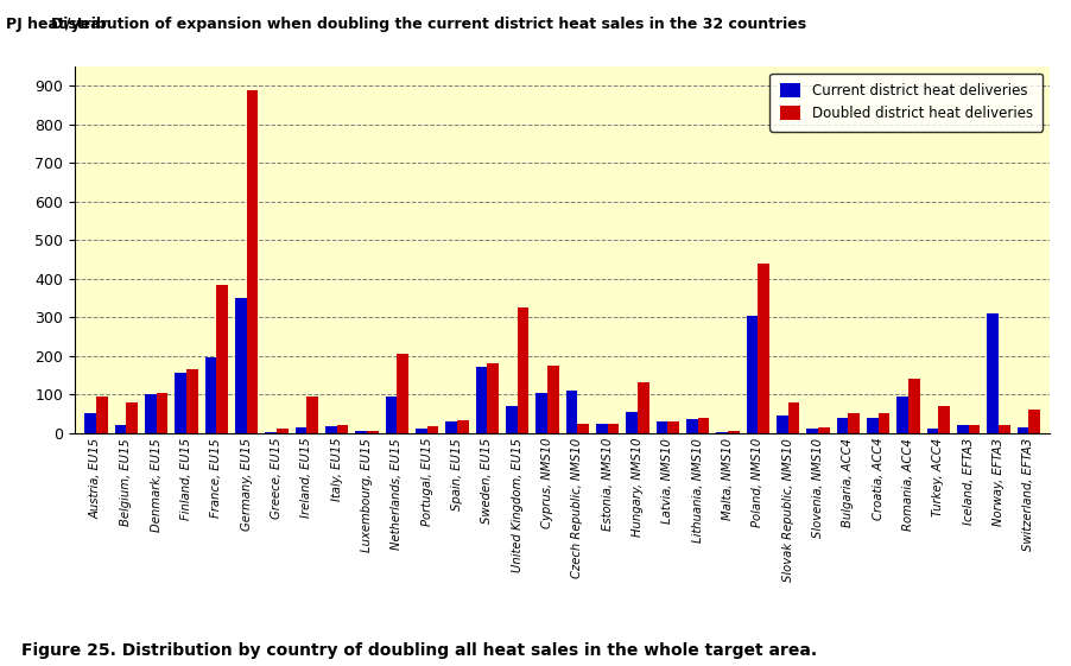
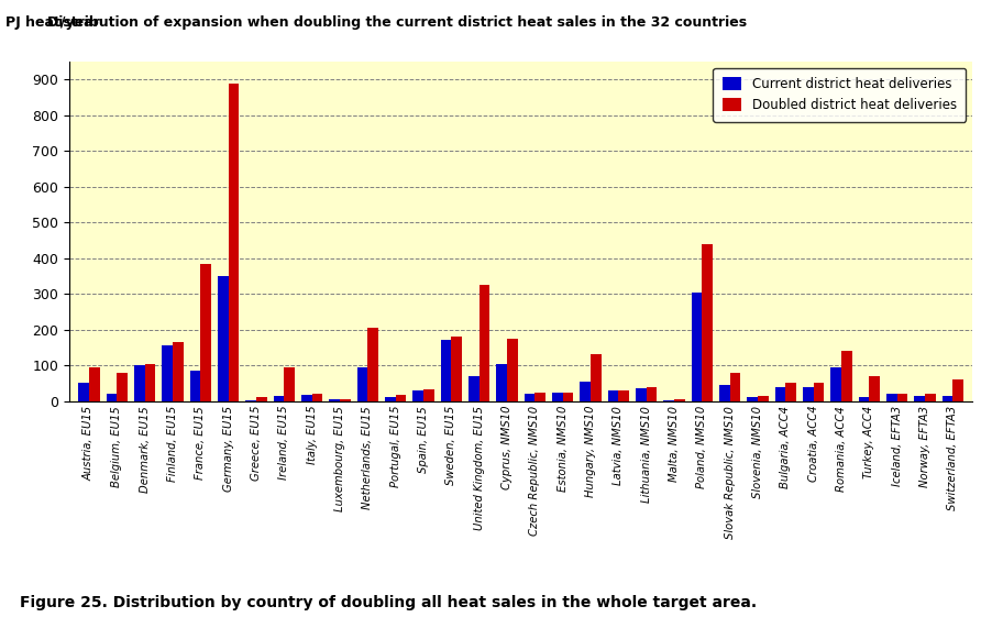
Current district heat deliveries/France, EU15: 195 -> 85
Current district heat deliveries/Czech Republic, NMS10: 110 -> 20
Current district heat deliveries/Norway, EFTA3: 310 -> 15
